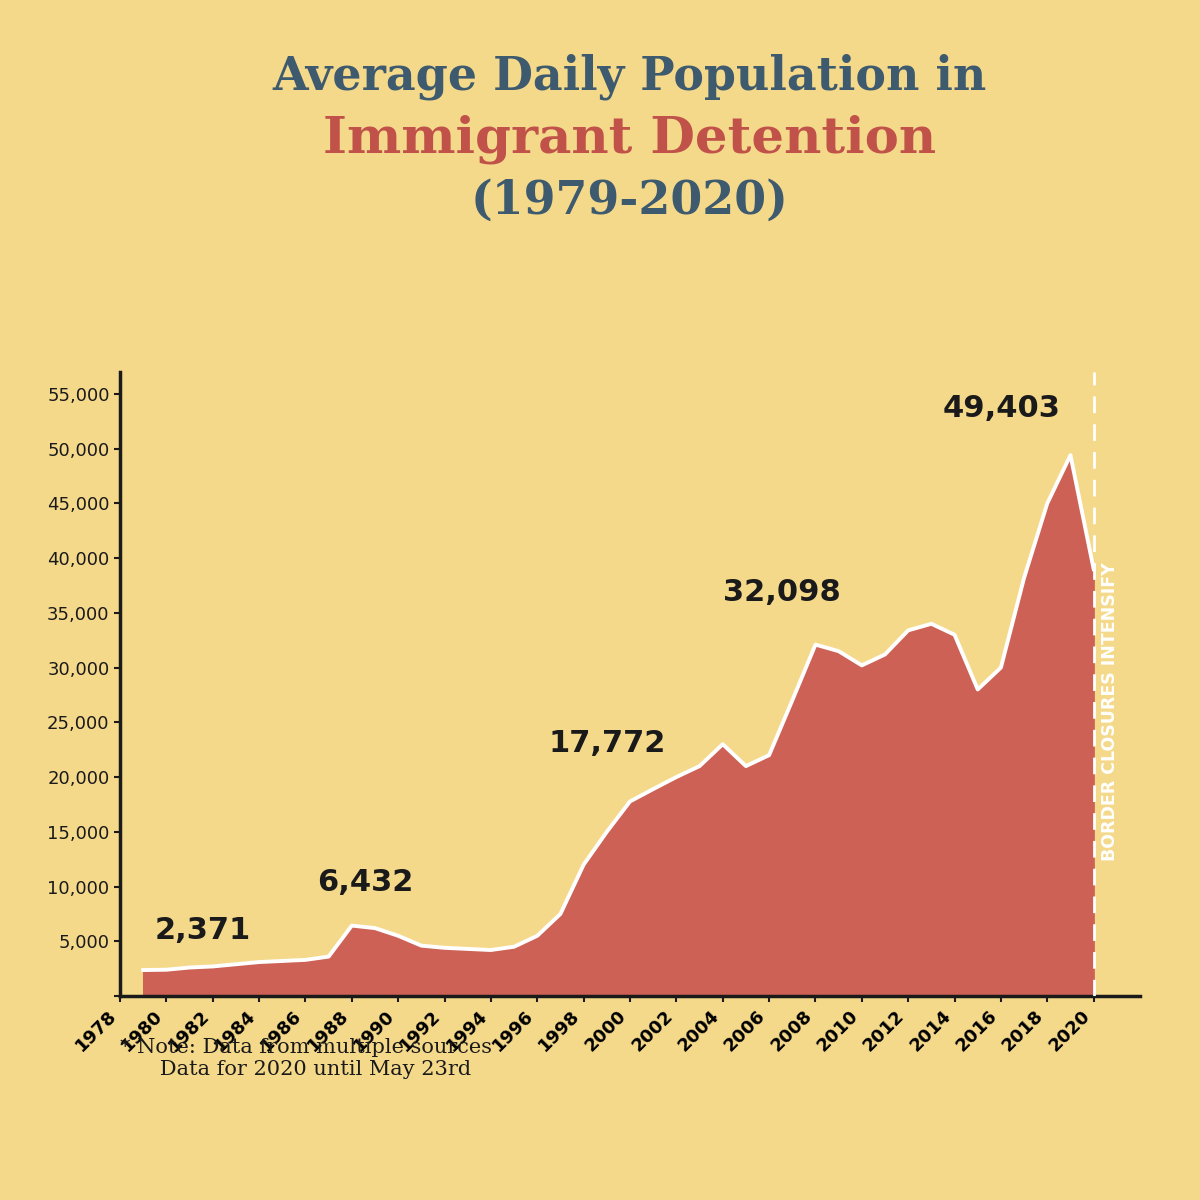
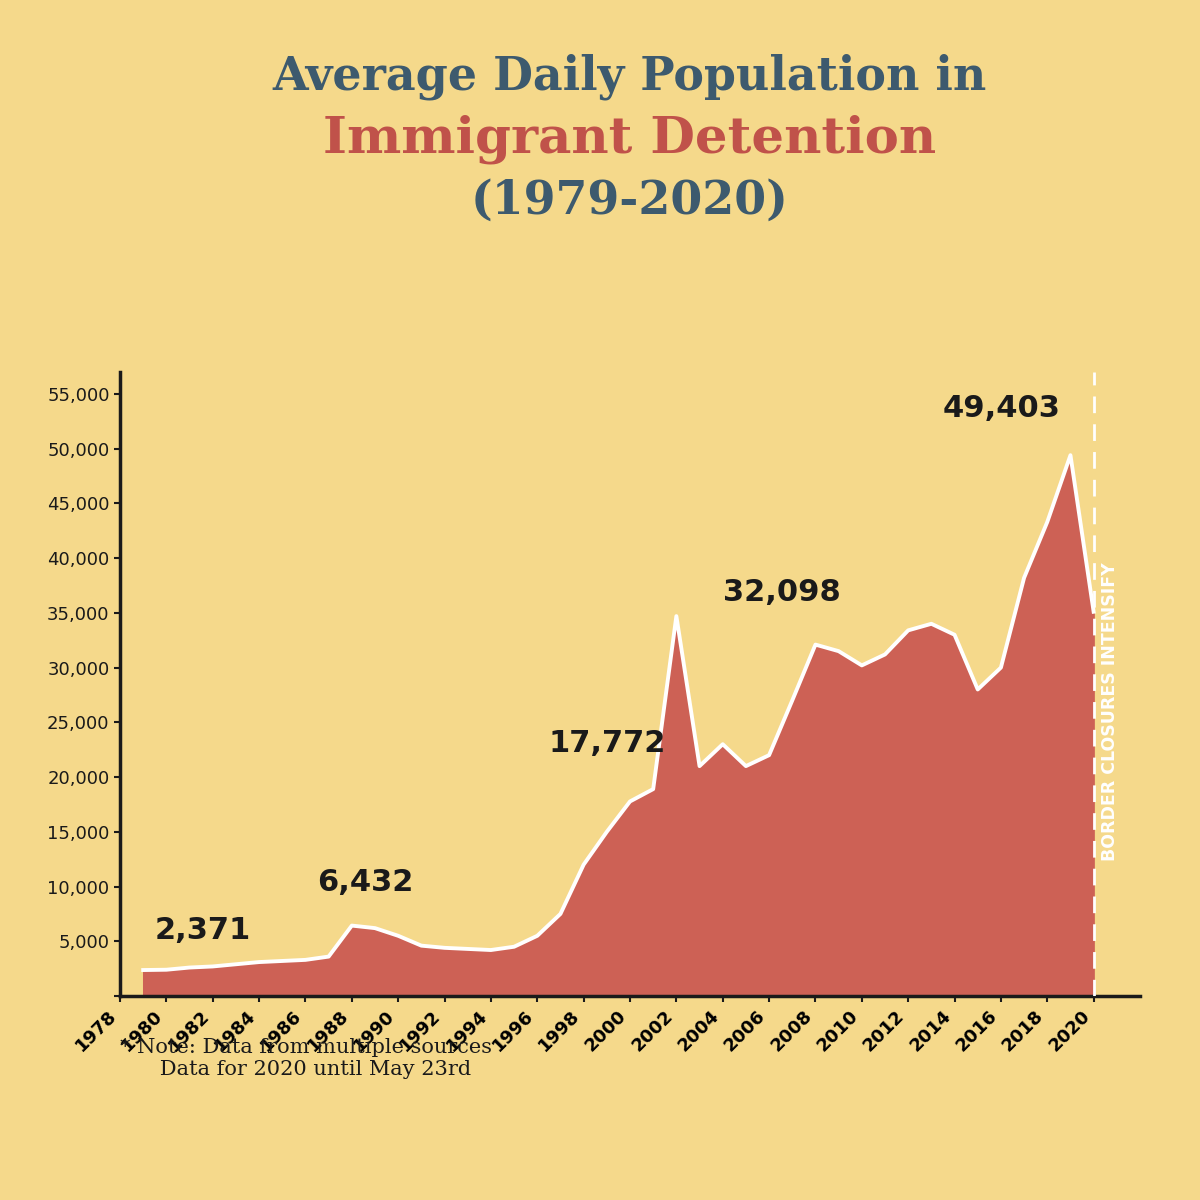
2002: 20,000 -> 34,700
2018: 45,000 -> 43,300
2020: 39,000 -> 35,100
